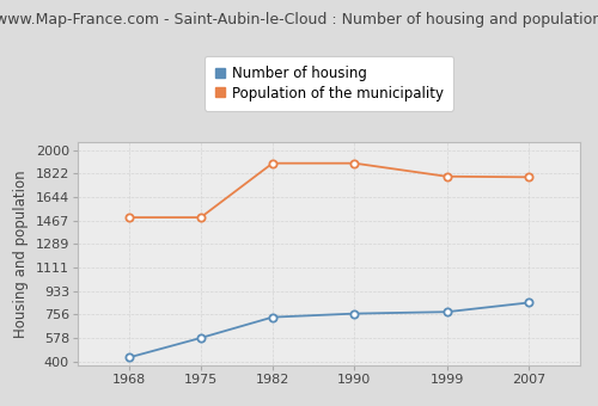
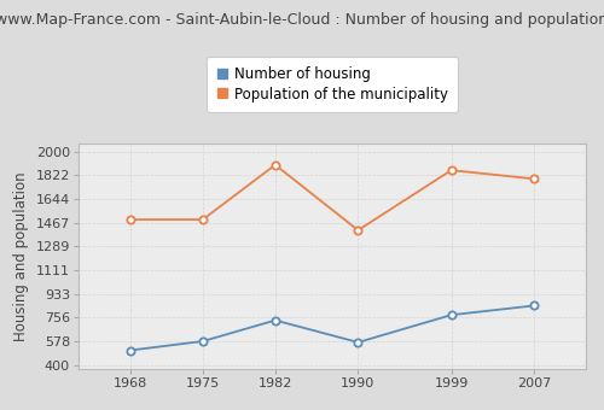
Number of housing/1968: 430 -> 510
Number of housing/1990: 760 -> 570
Population of the municipality/1990: 1900 -> 1410
Population of the municipality/1999: 1800 -> 1860
